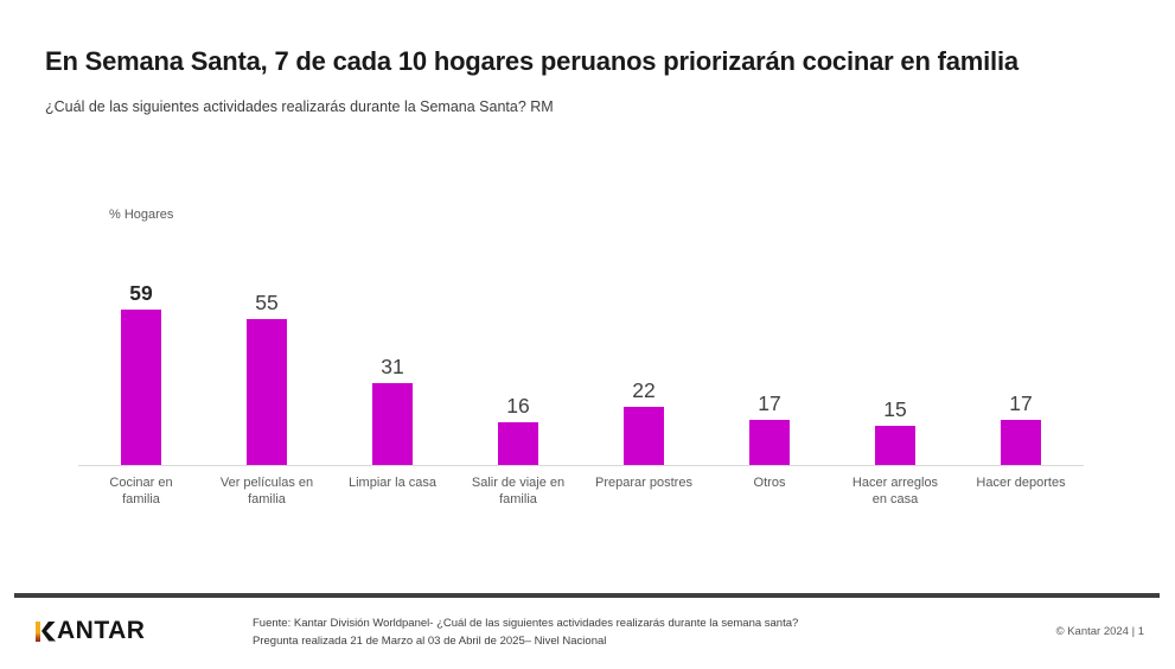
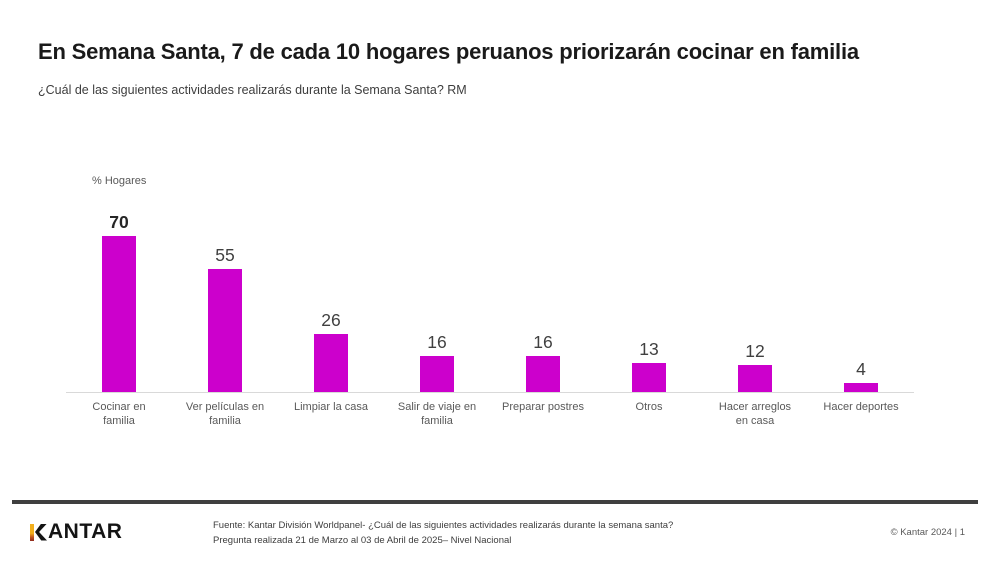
Cocinar en familia: 59 -> 70
Limpiar la casa: 31 -> 26
Preparar postres: 22 -> 16
Otros: 17 -> 13
Hacer arreglos en casa: 15 -> 12
Hacer deportes: 17 -> 4
